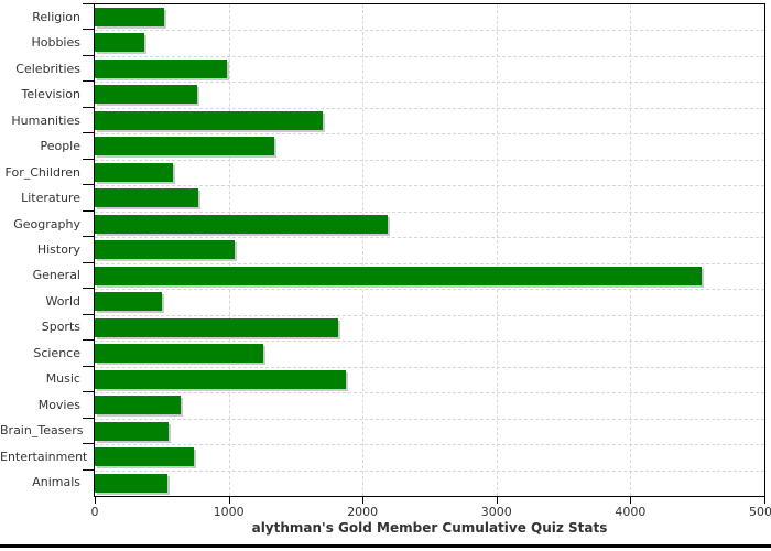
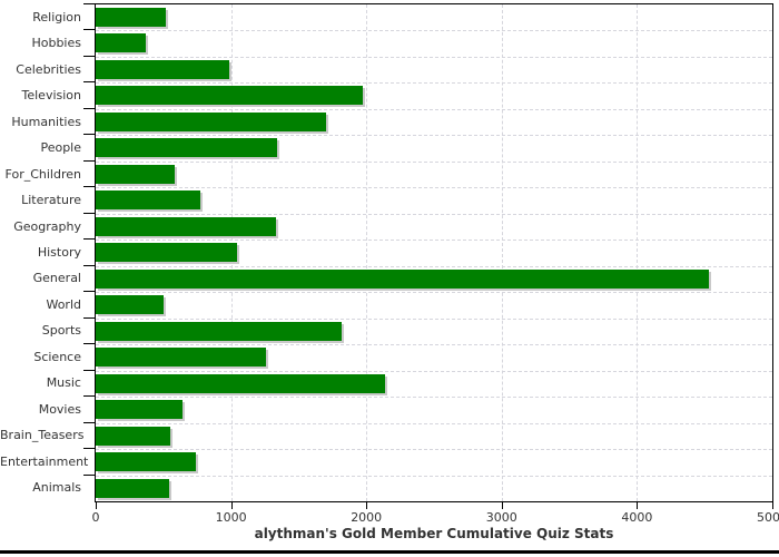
Television: 760 -> 1970
Geography: 2190 -> 1330
Music: 1880 -> 2140
